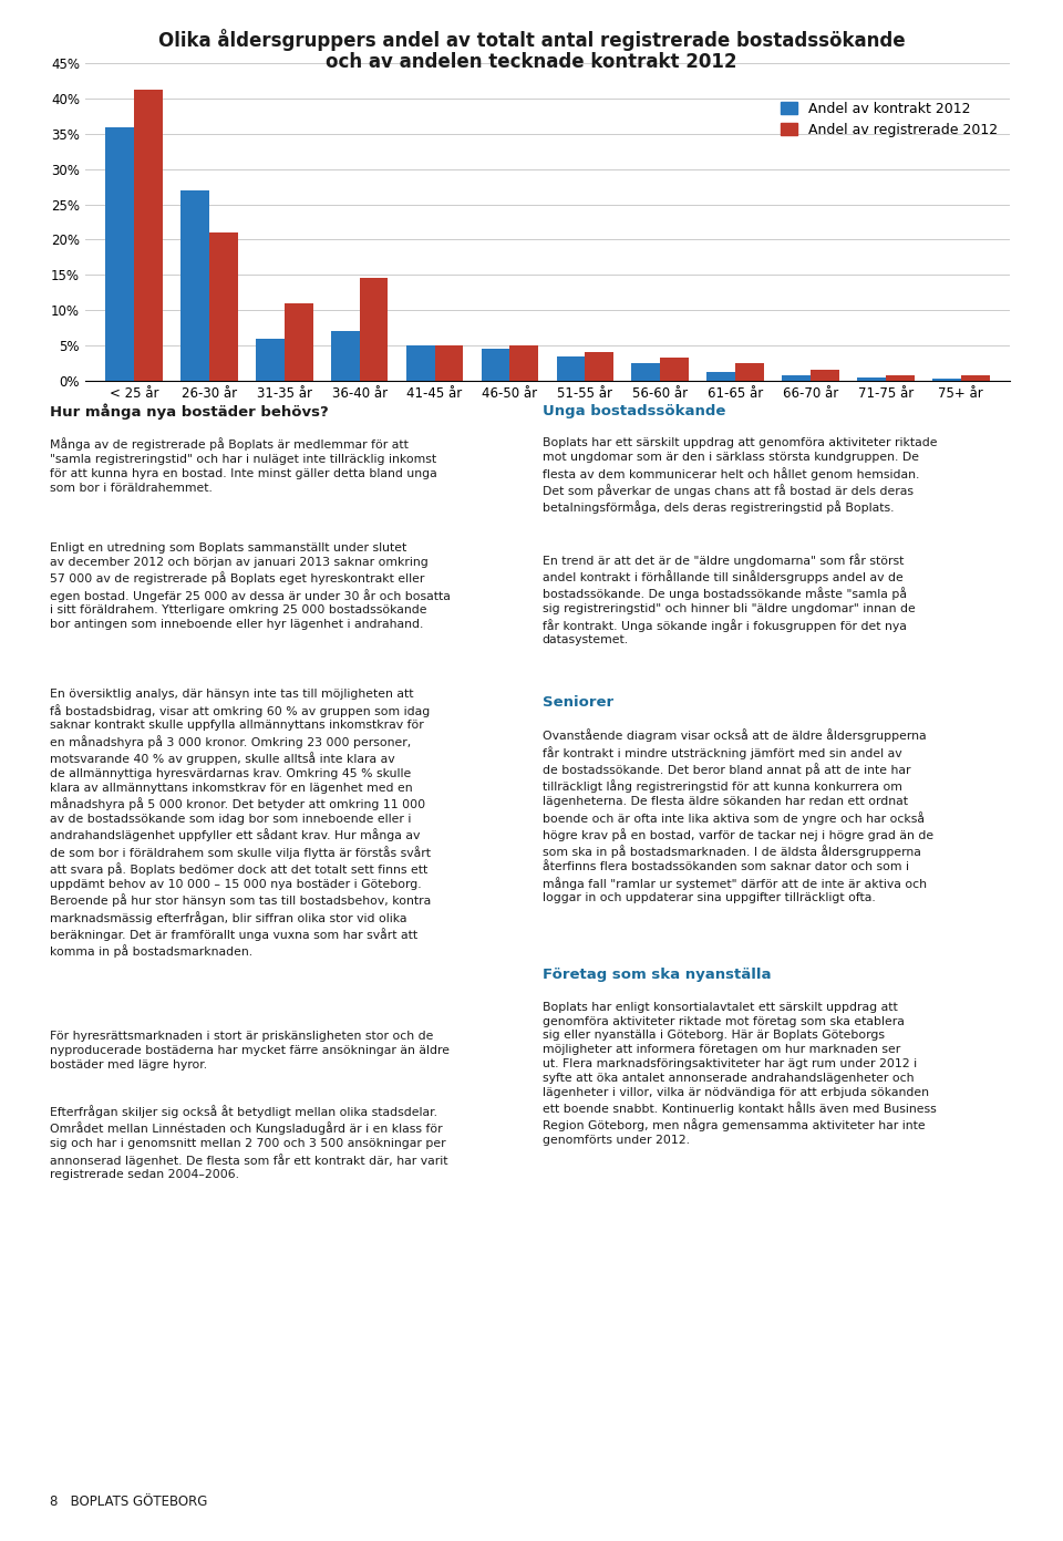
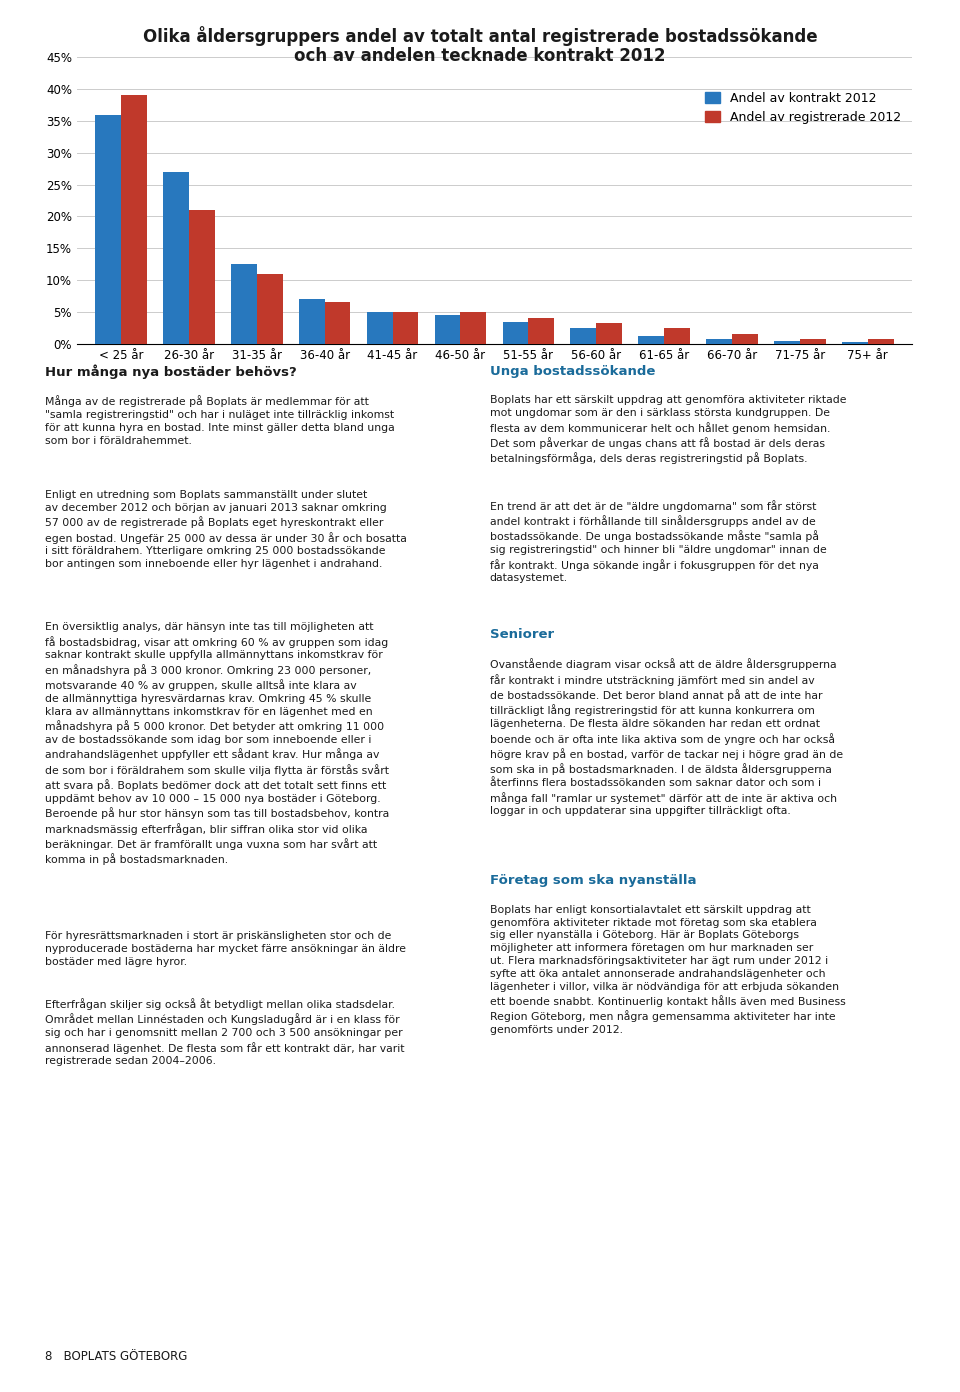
Andel av registrerade 2012/< 25 år: 41.2% -> 39.0%
Andel av kontrakt 2012/31-35 år: 6.0% -> 12.5%
Andel av registrerade 2012/36-40 år: 14.6% -> 6.5%
